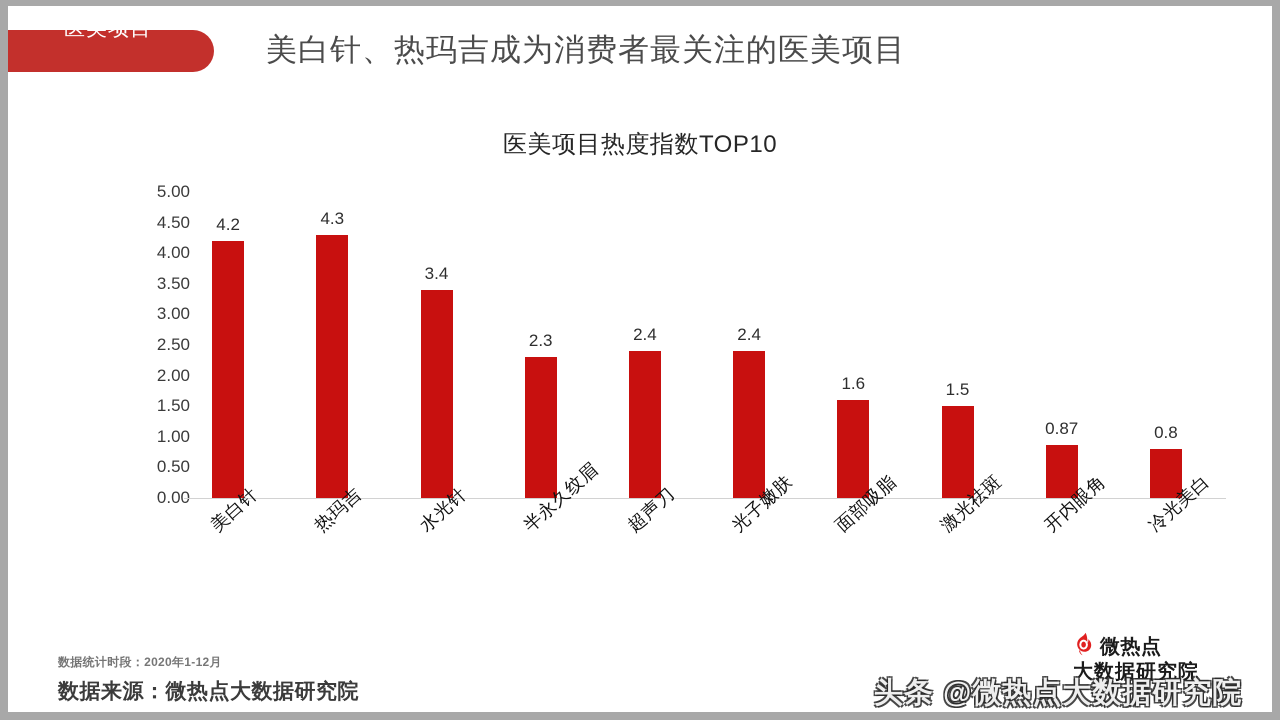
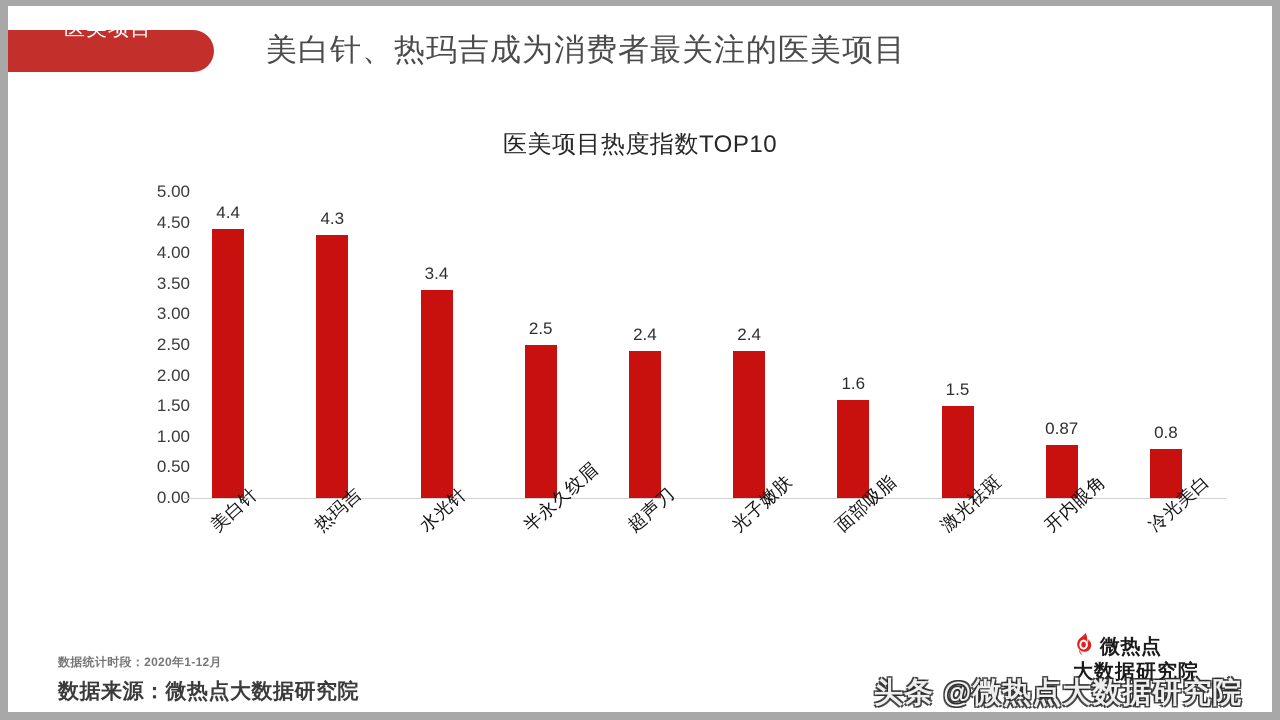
美白针: 4.2 -> 4.4
半永久纹眉: 2.3 -> 2.5
